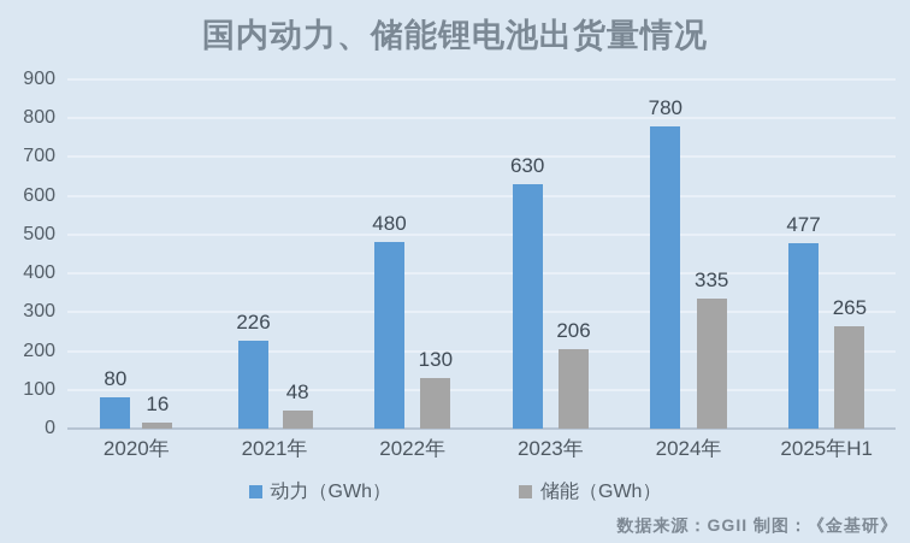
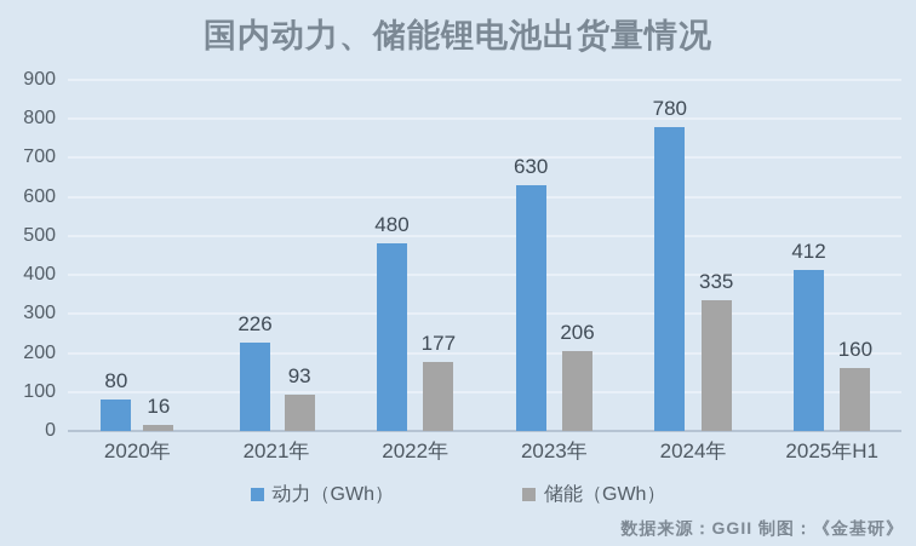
储能（GWh）/2021年: 48 -> 93
储能（GWh）/2022年: 130 -> 177
动力（GWh）/2025年H1: 477 -> 412
储能（GWh）/2025年H1: 265 -> 160
